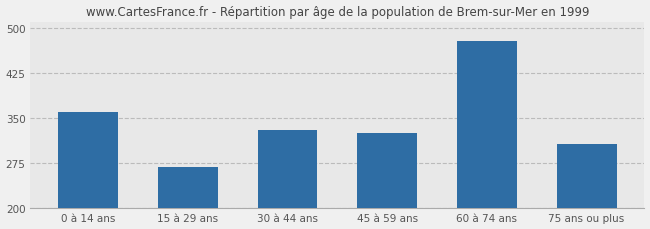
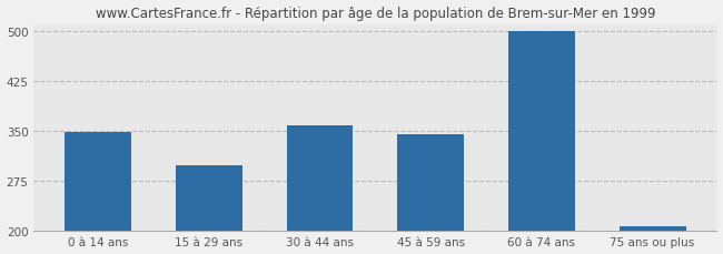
0 à 14 ans: 360 -> 348
15 à 29 ans: 268 -> 298
30 à 44 ans: 330 -> 357
45 à 59 ans: 324 -> 344
60 à 74 ans: 478 -> 499
75 ans ou plus: 306 -> 206
